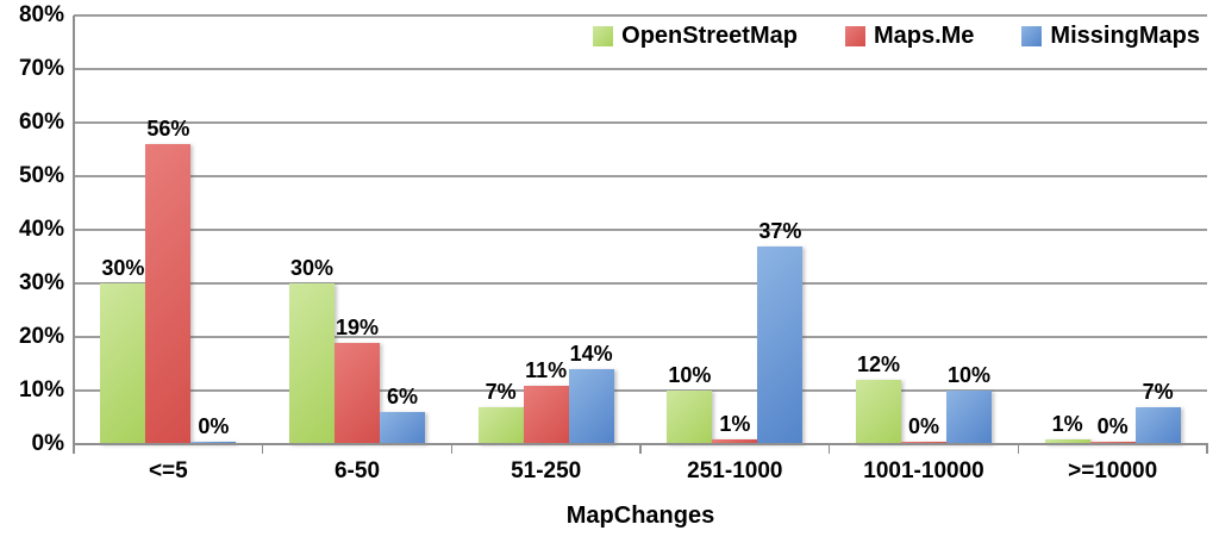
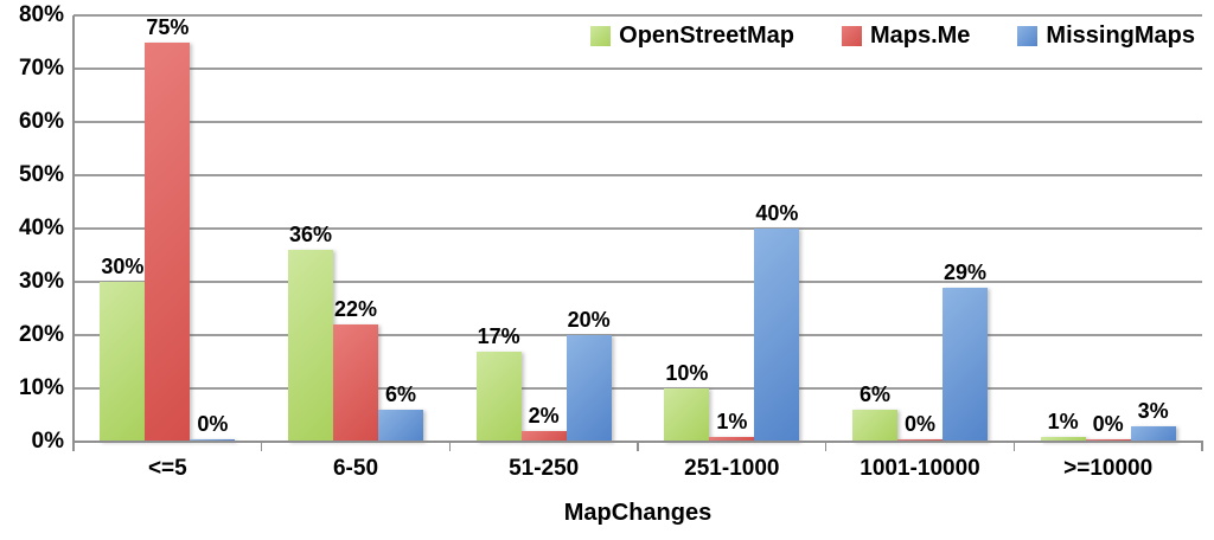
Maps.Me/<=5: 56% -> 75%
OpenStreetMap/6-50: 30% -> 36%
Maps.Me/6-50: 19% -> 22%
OpenStreetMap/51-250: 7% -> 17%
Maps.Me/51-250: 11% -> 2%
MissingMaps/51-250: 14% -> 20%
MissingMaps/251-1000: 37% -> 40%
OpenStreetMap/1001-10000: 12% -> 6%
MissingMaps/1001-10000: 10% -> 29%
MissingMaps/>=10000: 7% -> 3%
